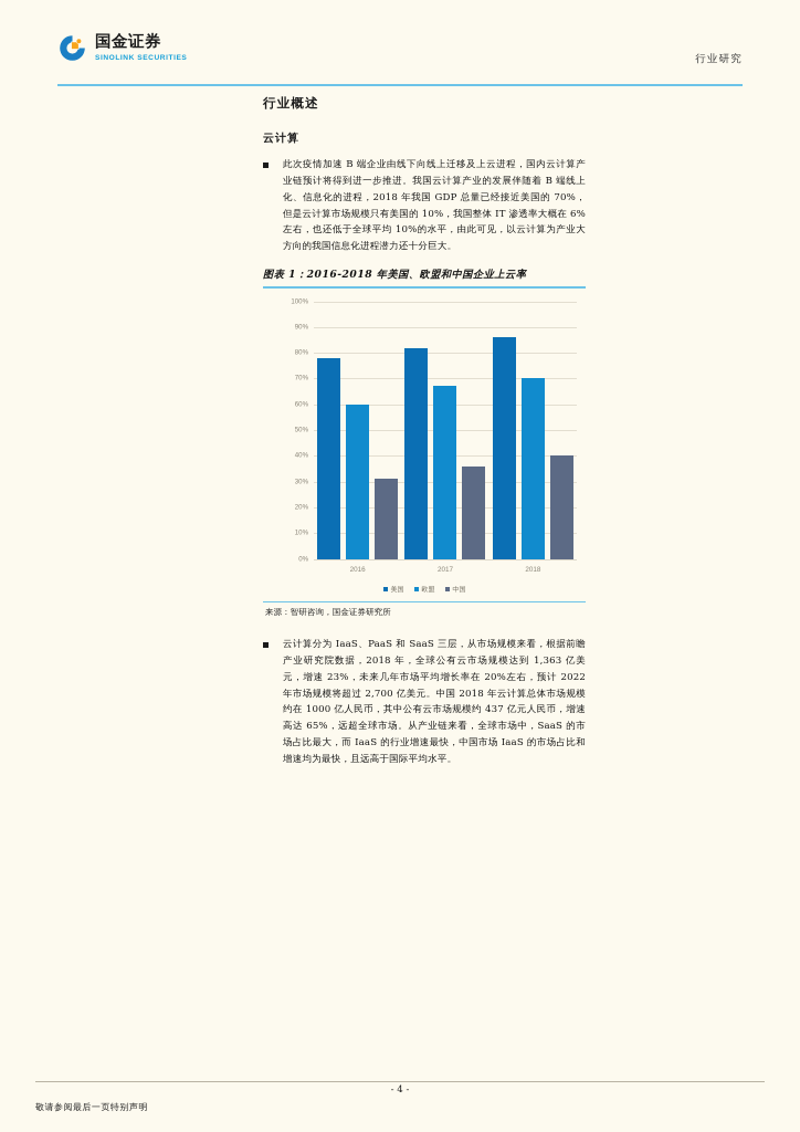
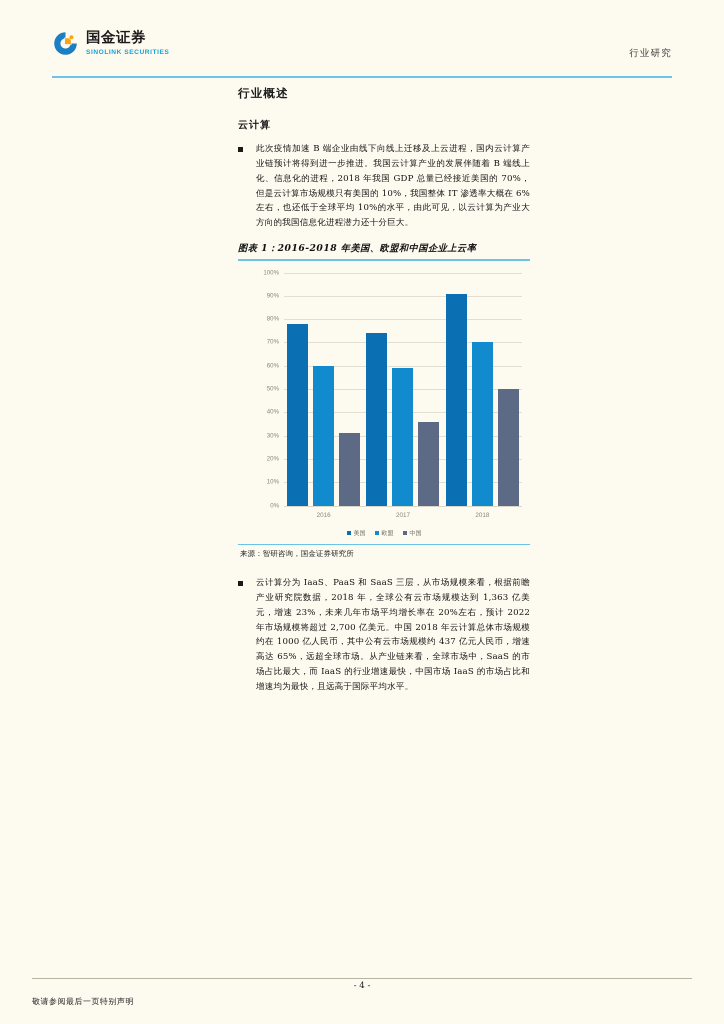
美国/2017: 82% -> 74%
欧盟/2017: 67% -> 59%
美国/2018: 86% -> 91%
中国/2018: 40% -> 50%
